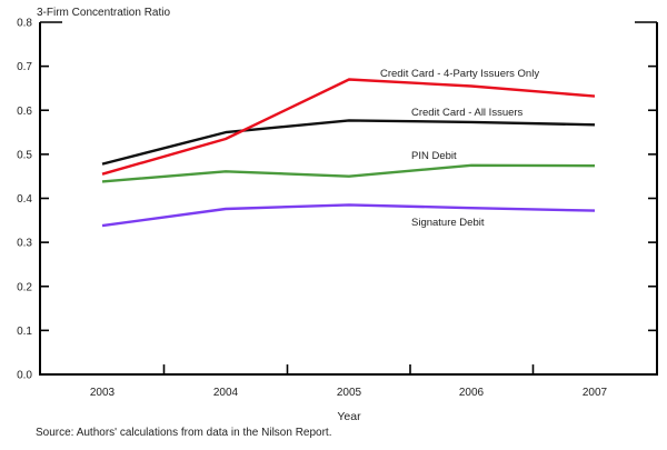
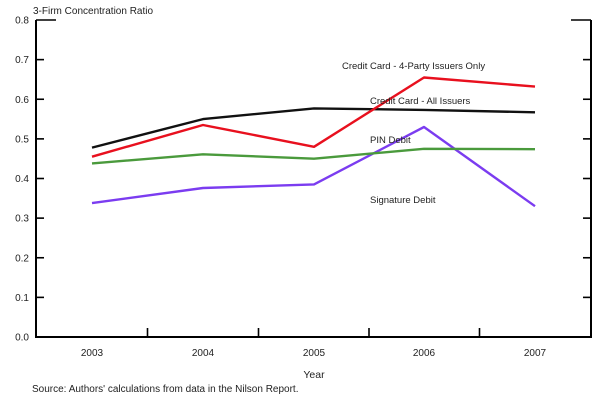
Credit Card - 4-Party Issuers Only/2005: 0.67 -> 0.48
Signature Debit/2006: 0.38 -> 0.53
Signature Debit/2007: 0.37 -> 0.33
